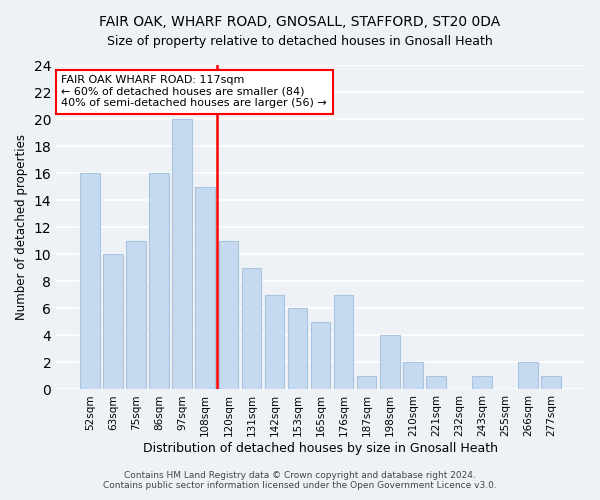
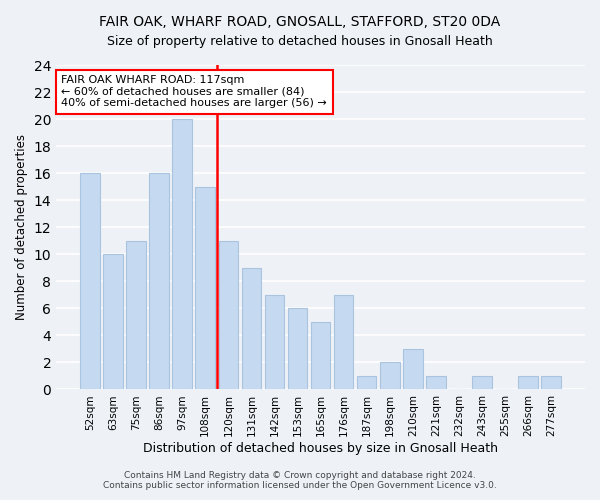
198sqm: 4 -> 2
210sqm: 2 -> 3
266sqm: 2 -> 1
